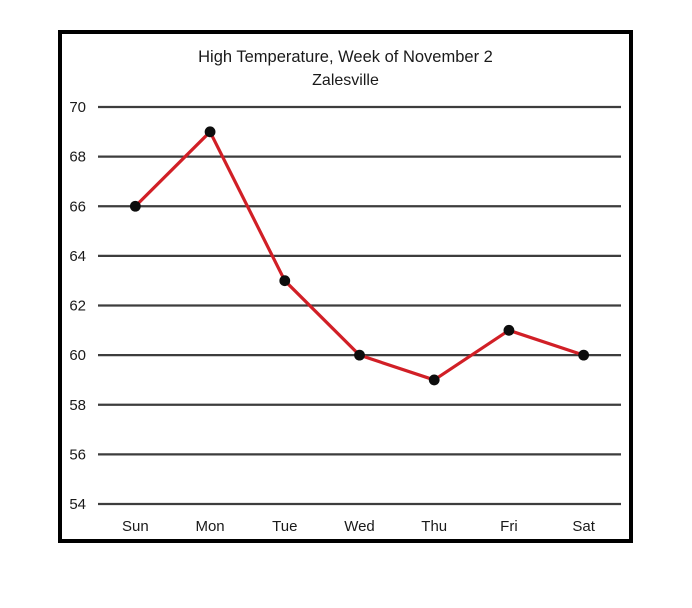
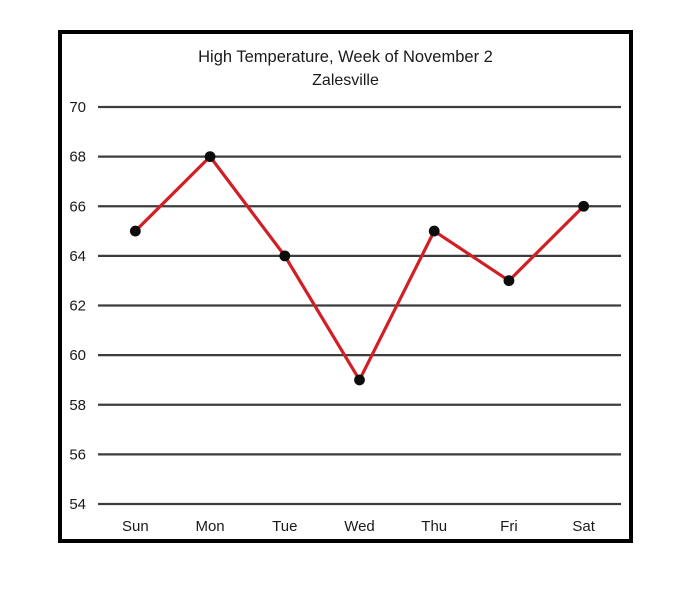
Sun: 66 -> 65
Mon: 69 -> 68
Tue: 63 -> 64
Wed: 60 -> 59
Thu: 59 -> 65
Fri: 61 -> 63
Sat: 60 -> 66
